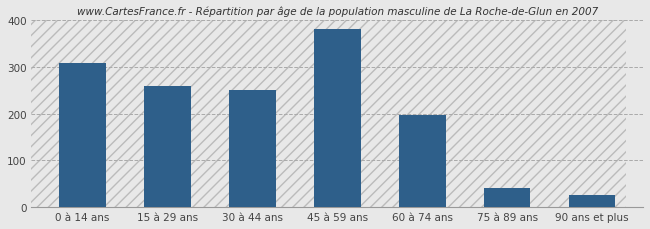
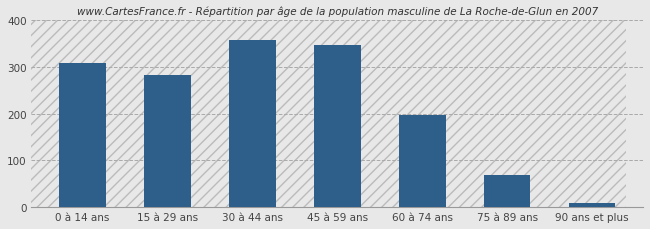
15 à 29 ans: 260 -> 282
30 à 44 ans: 250 -> 358
45 à 59 ans: 380 -> 347
75 à 89 ans: 40 -> 68
90 ans et plus: 25 -> 10
